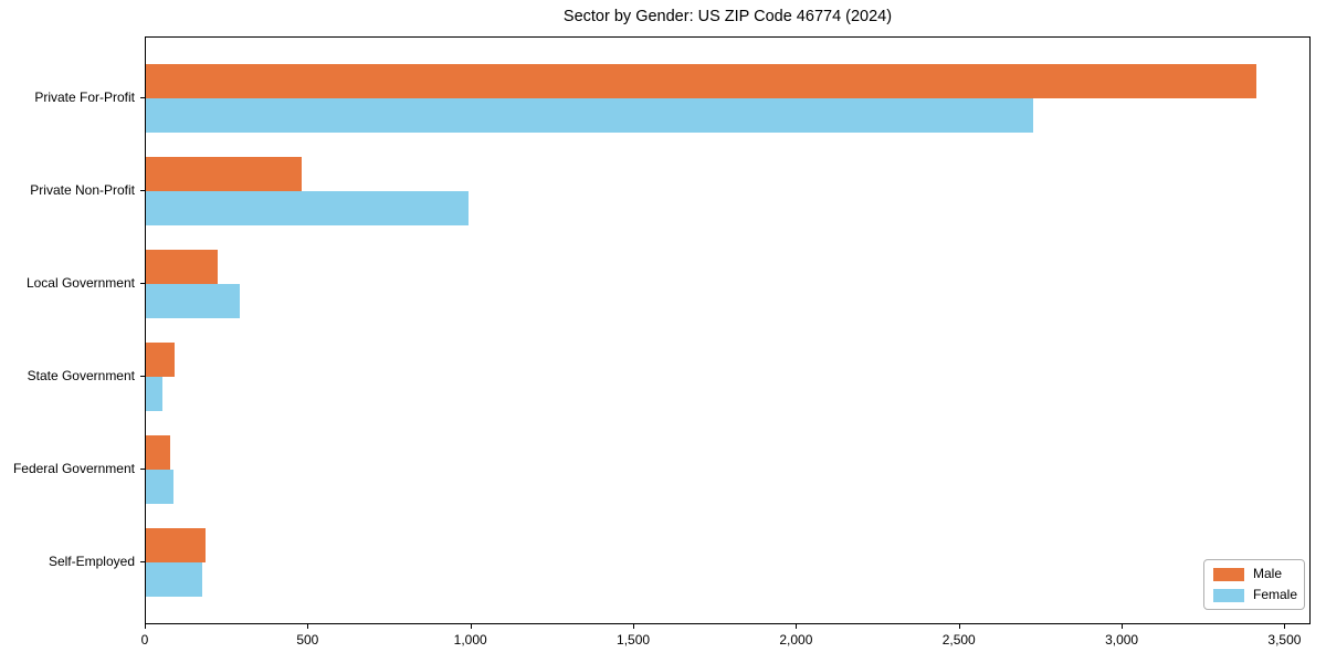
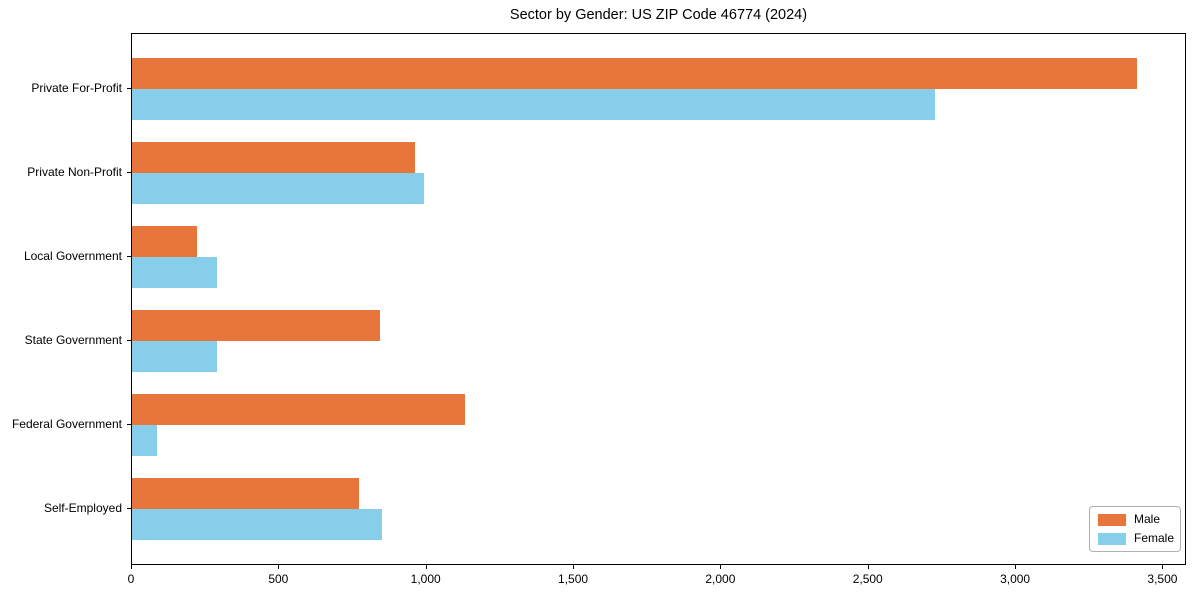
Male/Private Non-Profit: 480 -> 960
Male/State Government: 90 -> 840
Female/State Government: 50 -> 290
Male/Federal Government: 70 -> 1130
Male/Self-Employed: 180 -> 770
Female/Self-Employed: 170 -> 850
